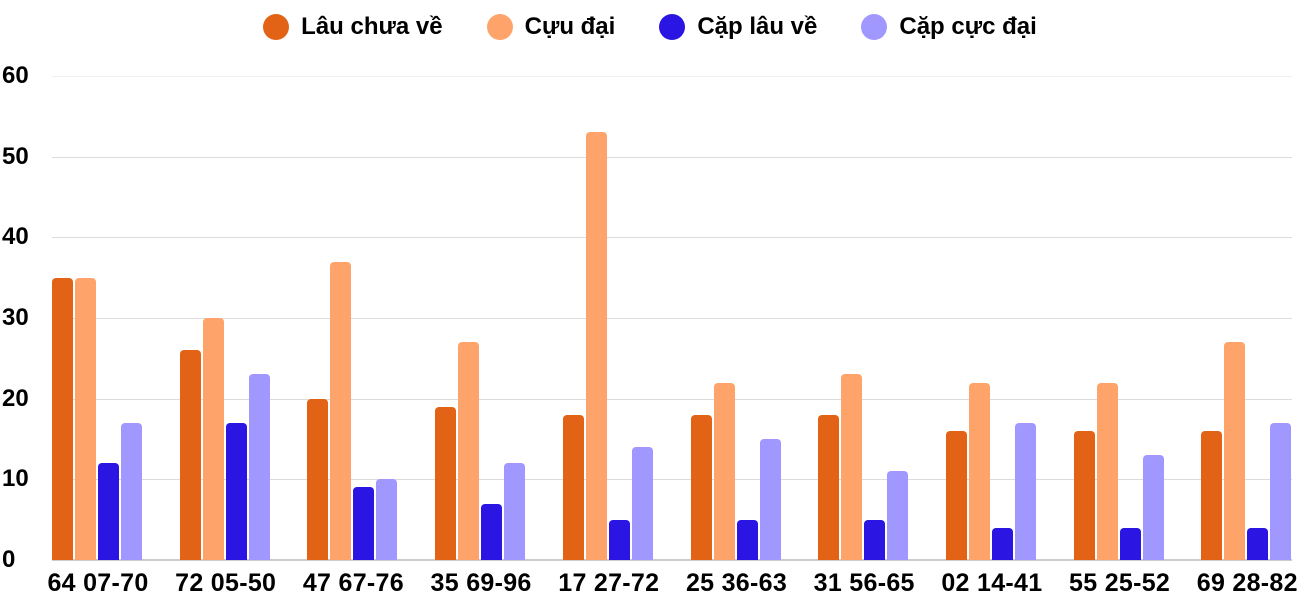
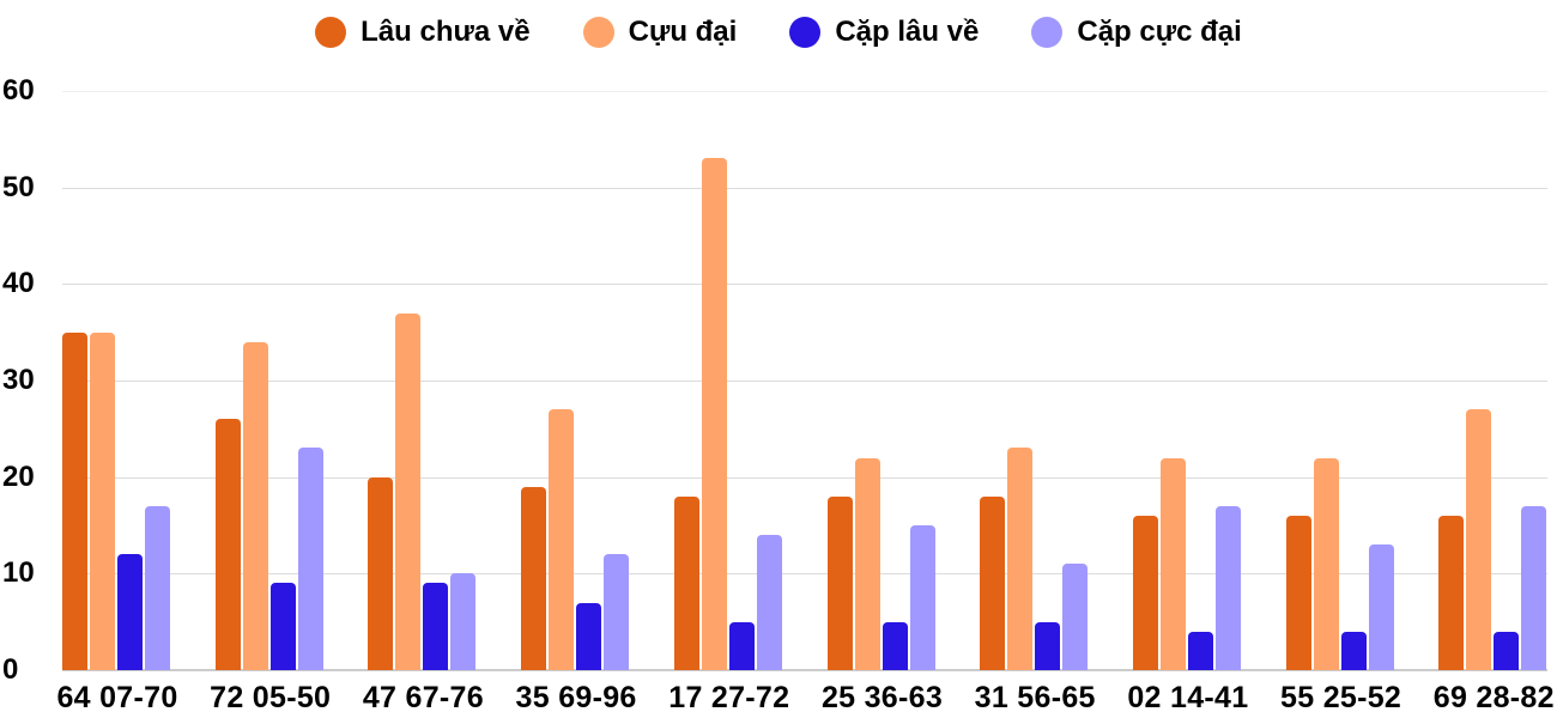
Cựu đại/72 05-50: 30 -> 34
Cặp lâu về/72 05-50: 17 -> 9
